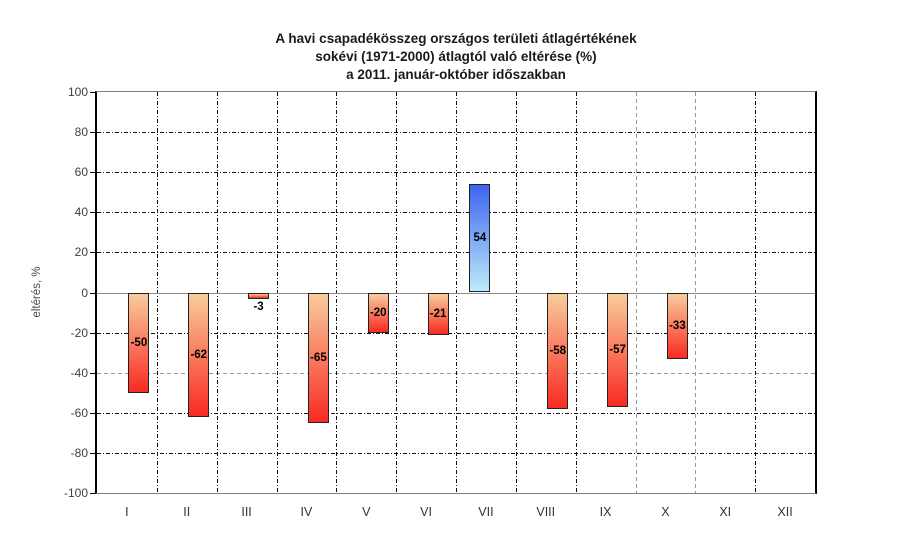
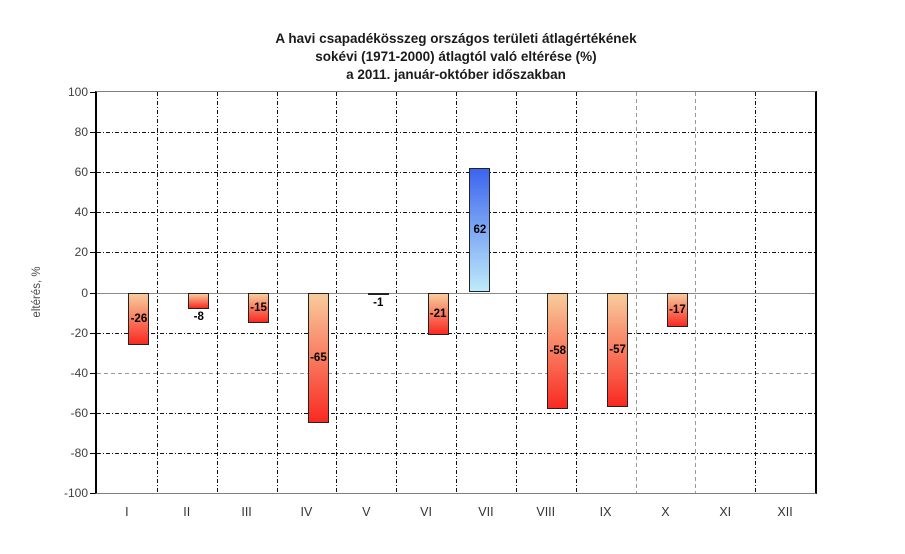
I: -50 -> -26
II: -62 -> -8
III: -3 -> -15
V: -20 -> -1
VII: 54 -> 62
X: -33 -> -17
